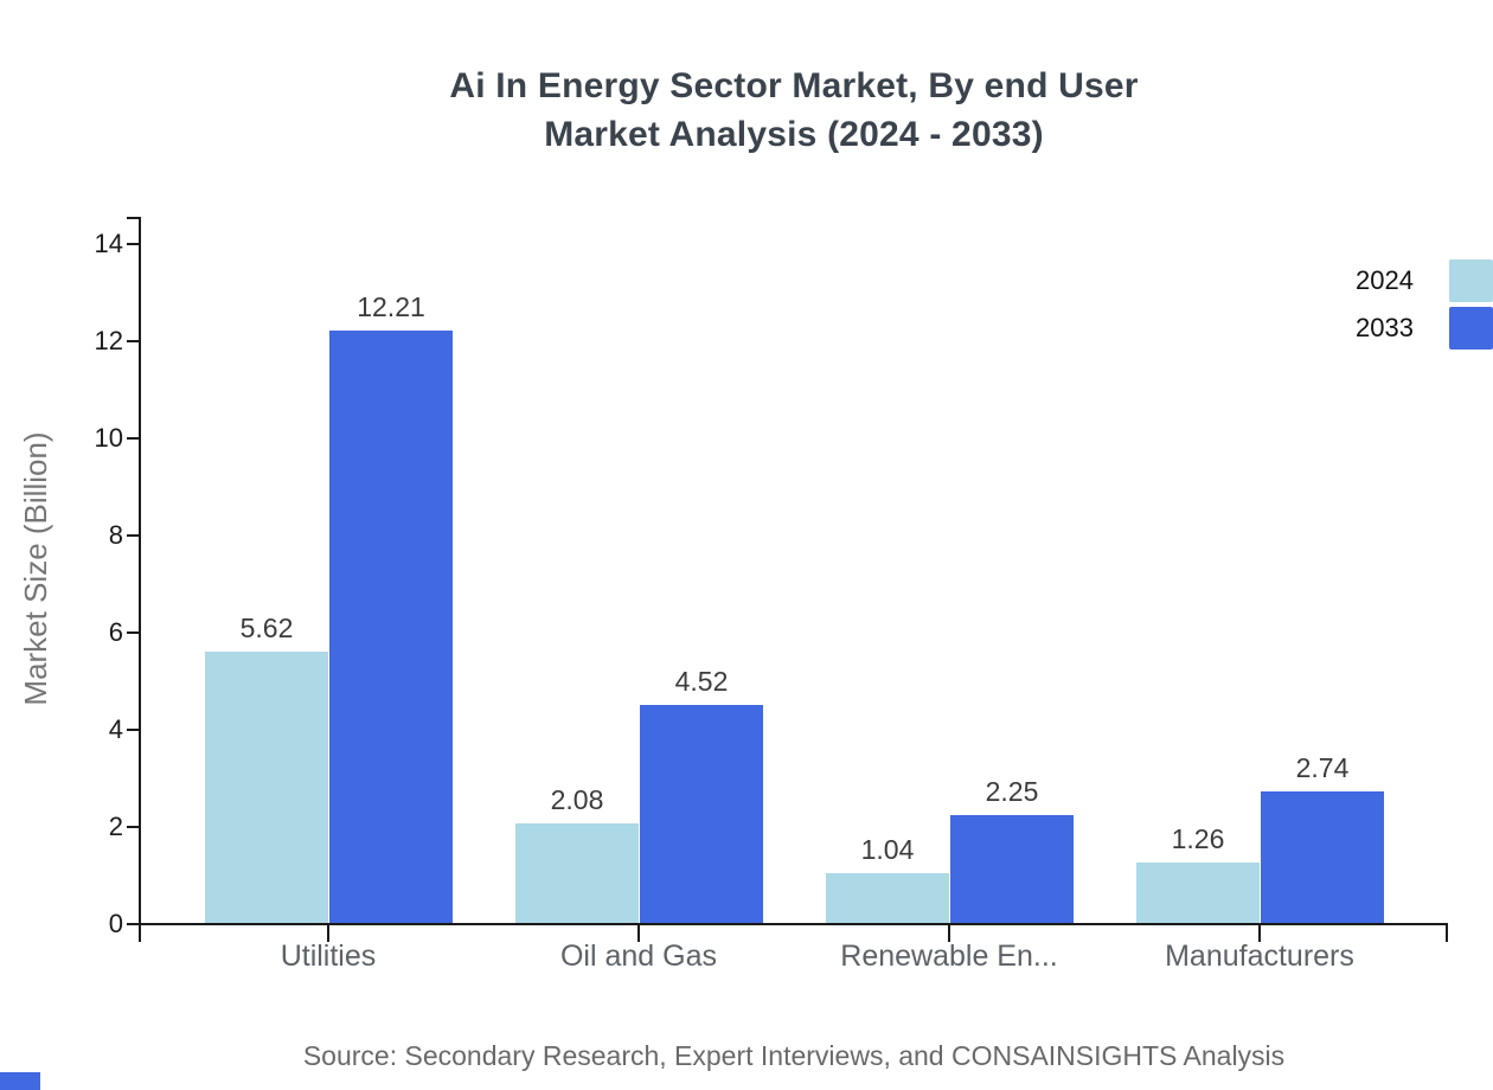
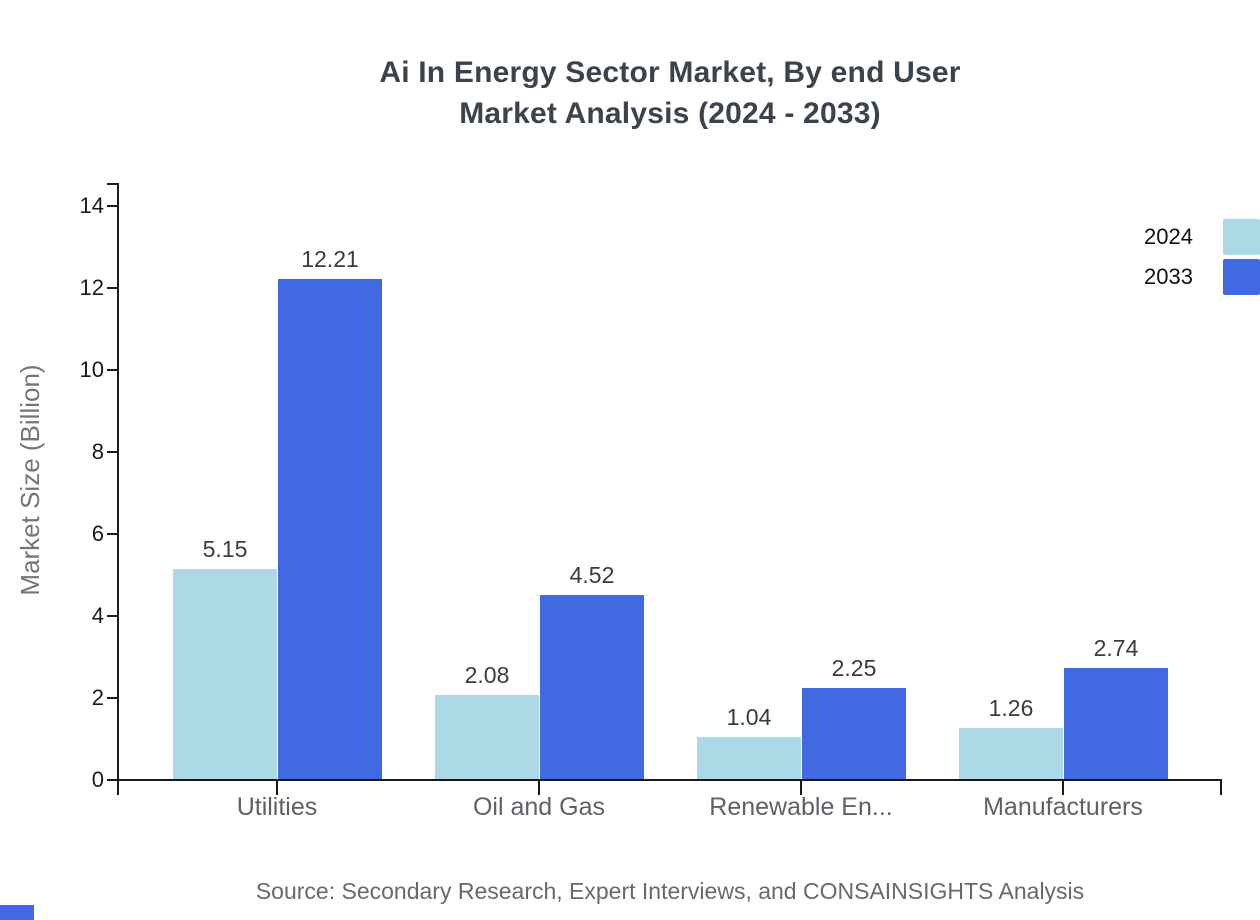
2024/Utilities: 5.62 -> 5.15
